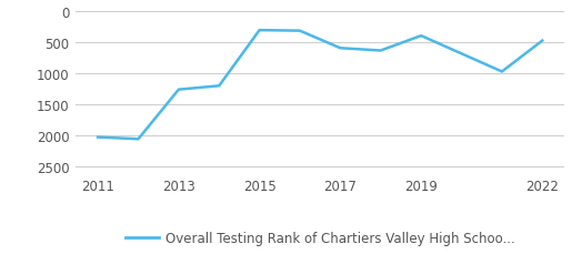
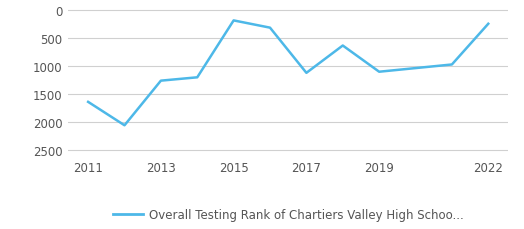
2011: 2030 -> 1640
2015: 300 -> 180
2017: 590 -> 1120
2019: 390 -> 1100
2022: 470 -> 240
